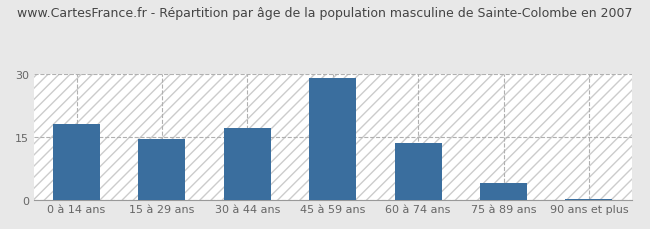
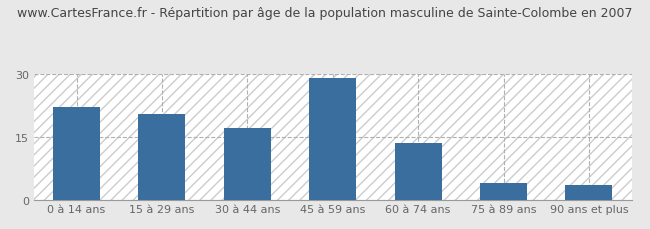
0 à 14 ans: 18.0 -> 22.0
15 à 29 ans: 14.5 -> 20.5
90 ans et plus: 0.3 -> 3.5
